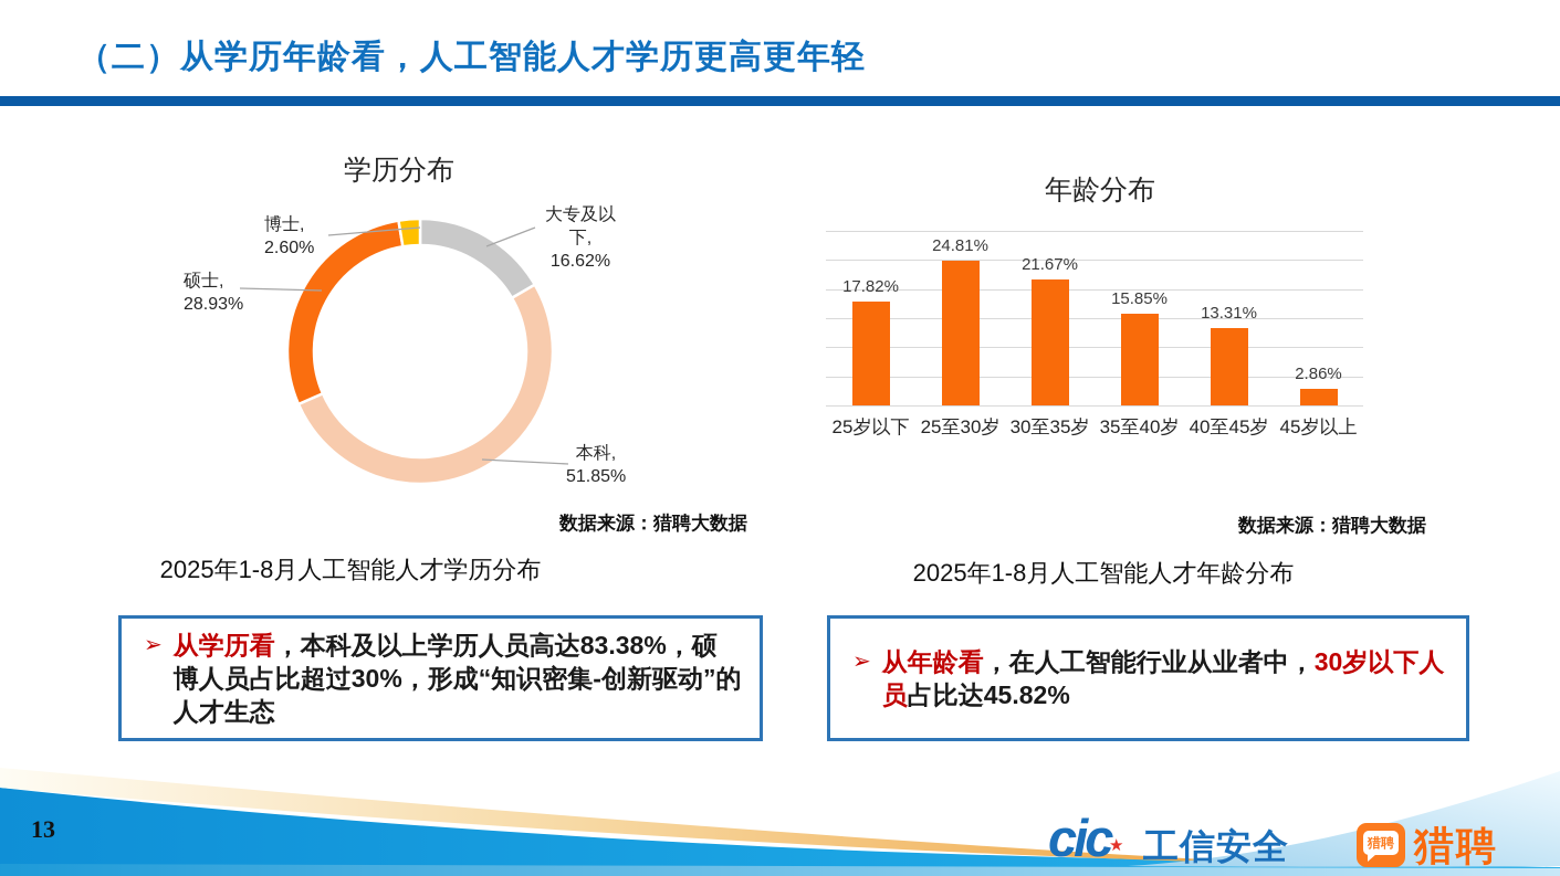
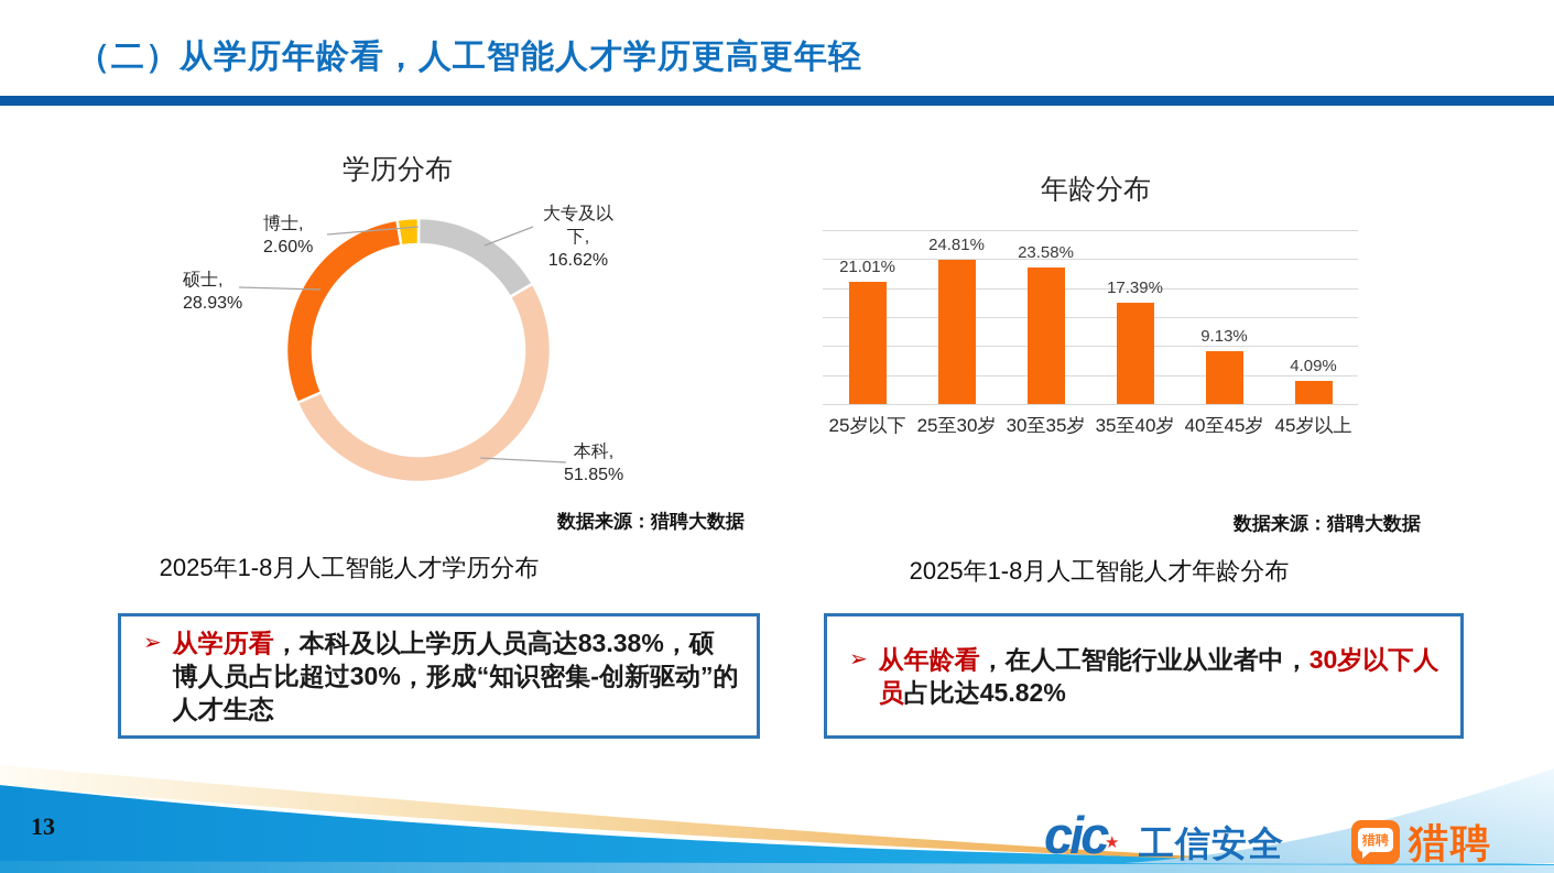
年龄分布/25岁以下: 17.82% -> 21.01%
年龄分布/30至35岁: 21.67% -> 23.58%
年龄分布/35至40岁: 15.85% -> 17.39%
年龄分布/40至45岁: 13.31% -> 9.13%
年龄分布/45岁以上: 2.86% -> 4.09%
